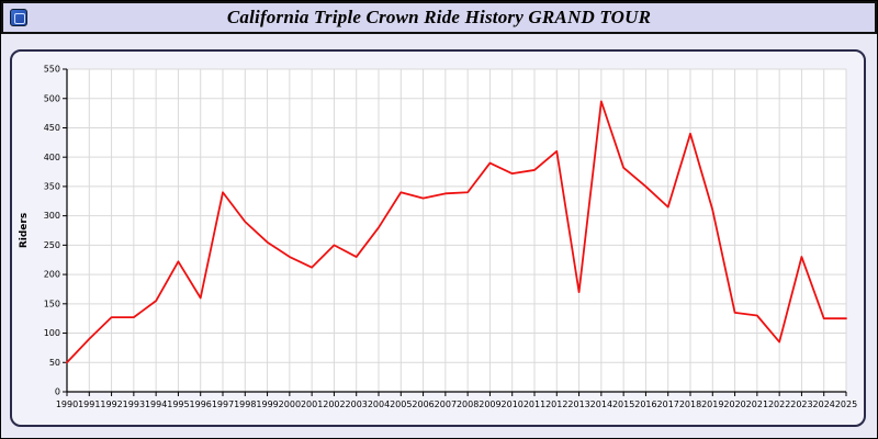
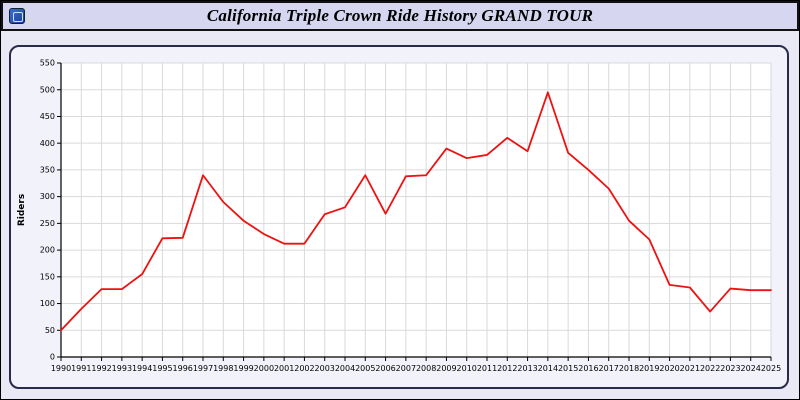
1996: 160 -> 220
2002: 250 -> 210
2003: 230 -> 270
2006: 330 -> 270
2013: 170 -> 380
2018: 440 -> 260
2019: 310 -> 220
2023: 230 -> 130
